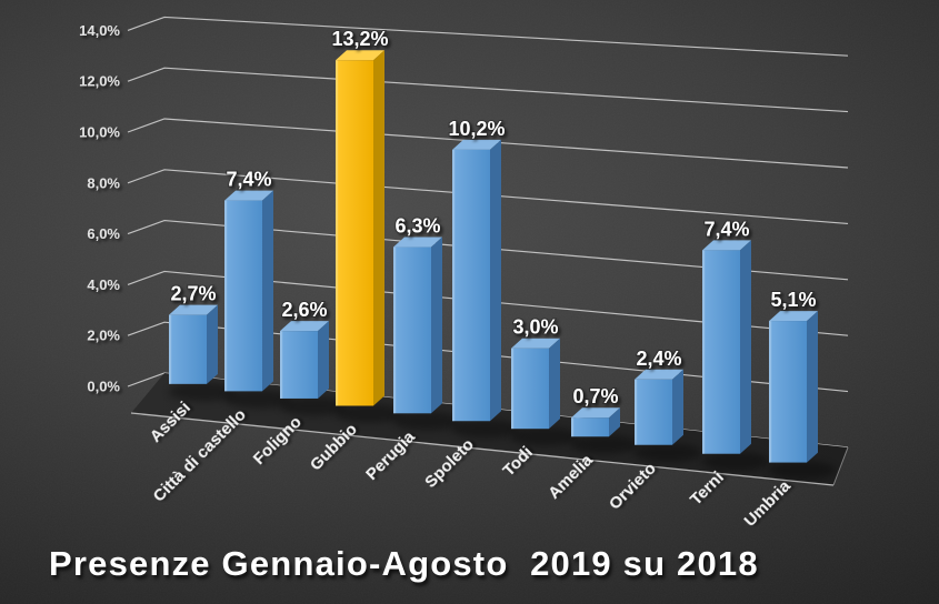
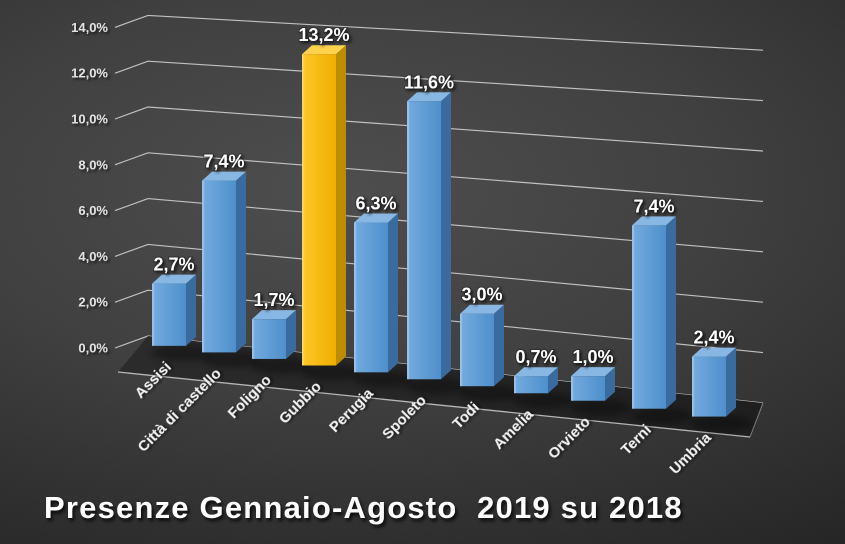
Foligno: 2,6% -> 1,7%
Spoleto: 10,2% -> 11,6%
Orvieto: 2,4% -> 1,0%
Umbria: 5,1% -> 2,4%
